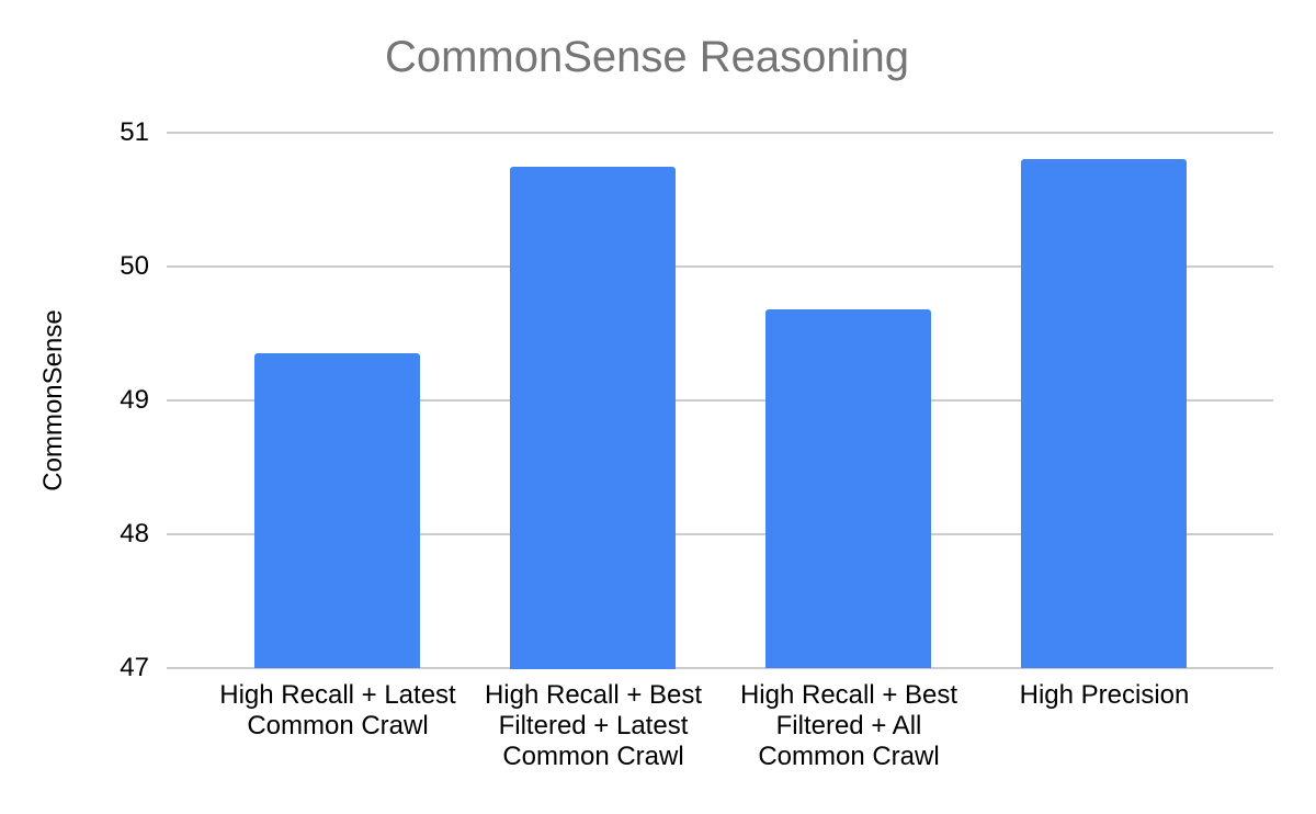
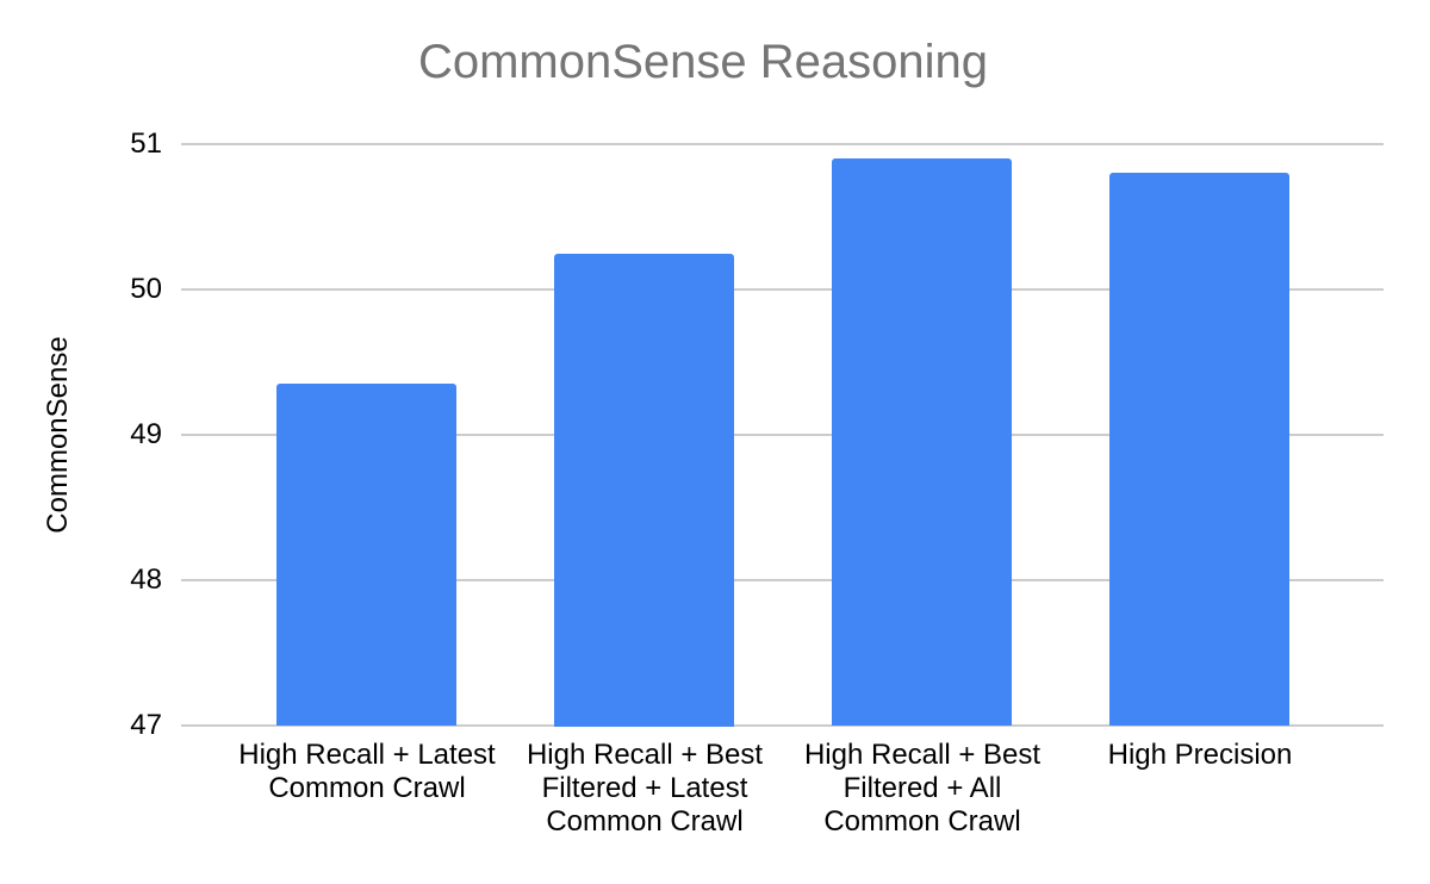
High Recall + Best Filtered + Latest Common Crawl: 50.75 -> 50.25
High Recall + Best Filtered + All Common Crawl: 49.68 -> 50.90
